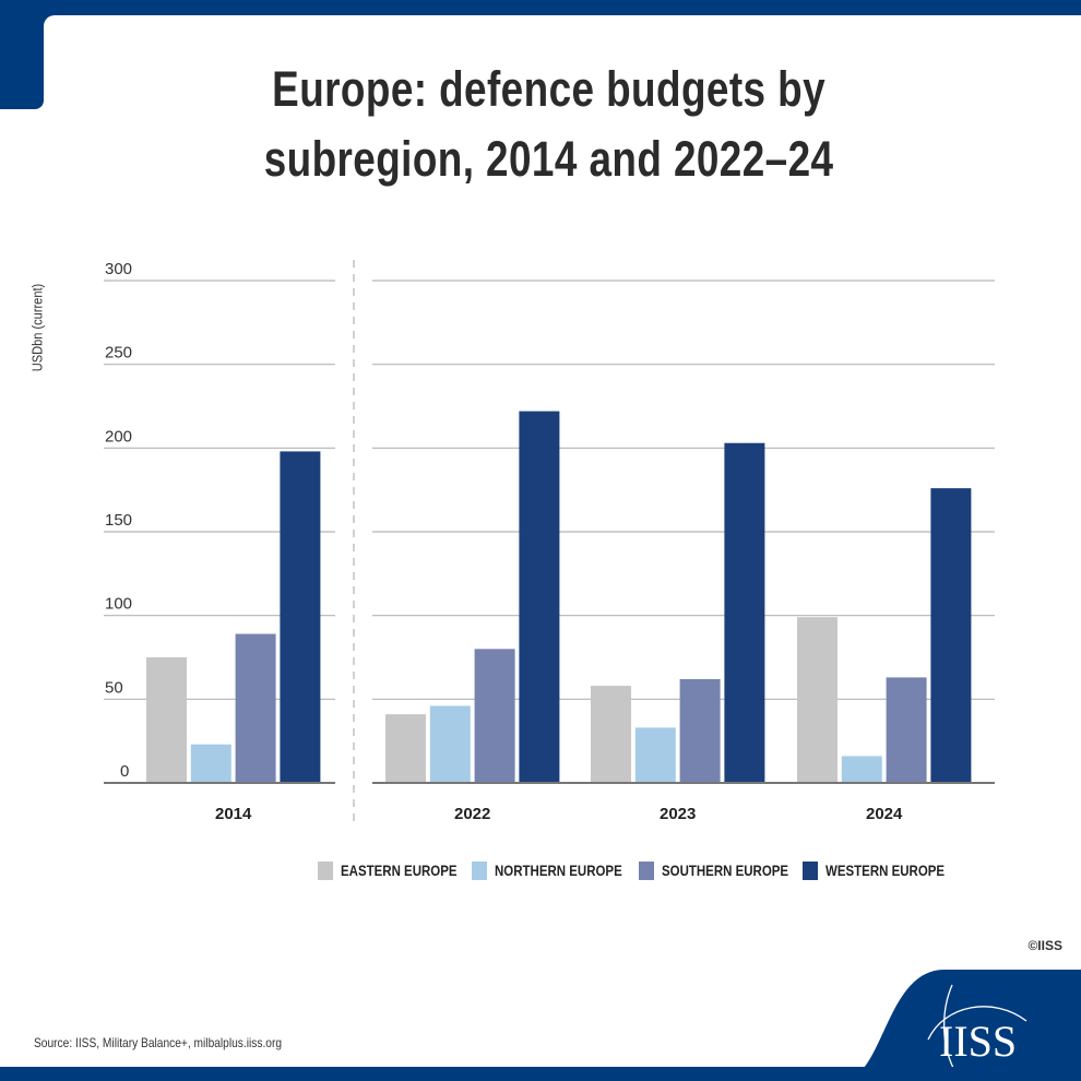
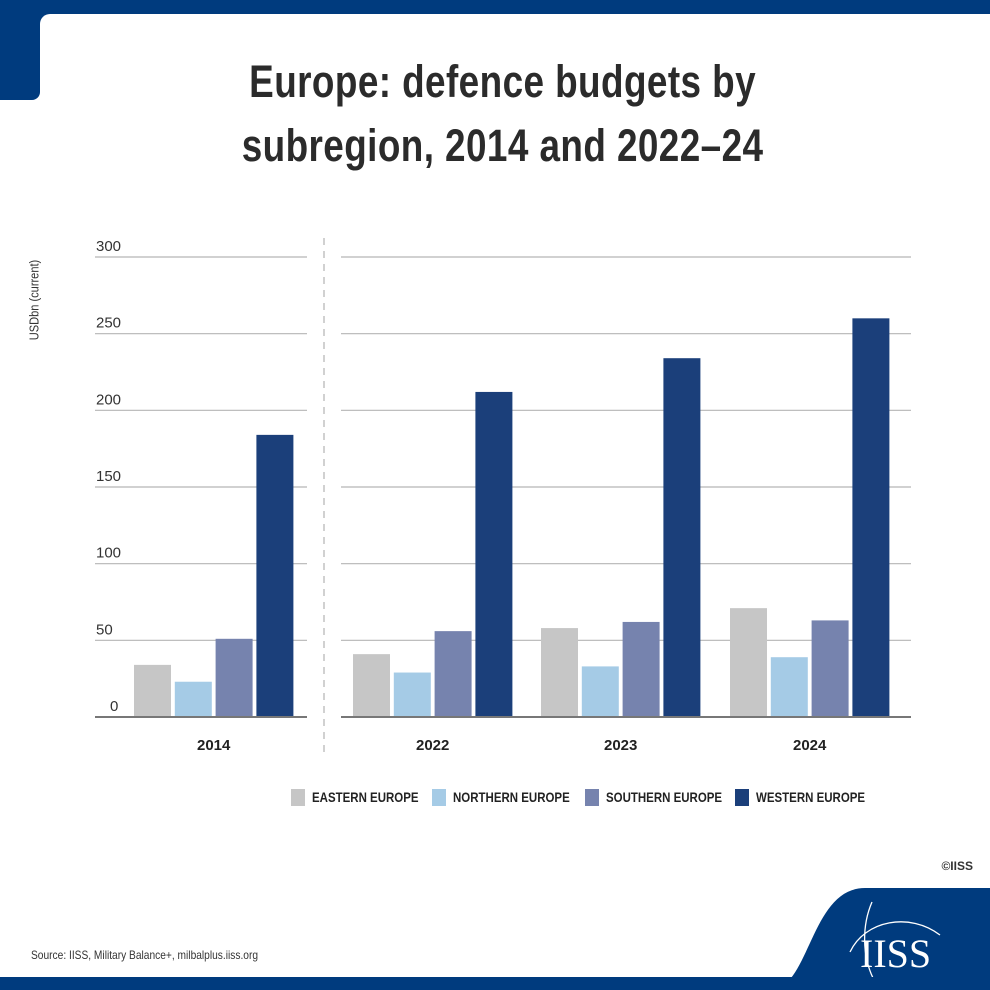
EASTERN EUROPE/2014: 75 -> 34
SOUTHERN EUROPE/2014: 89 -> 51
WESTERN EUROPE/2014: 198 -> 184
NORTHERN EUROPE/2022: 46 -> 29
SOUTHERN EUROPE/2022: 80 -> 56
WESTERN EUROPE/2022: 222 -> 212
WESTERN EUROPE/2023: 203 -> 234
EASTERN EUROPE/2024: 99 -> 71
NORTHERN EUROPE/2024: 16 -> 39
WESTERN EUROPE/2024: 176 -> 260
